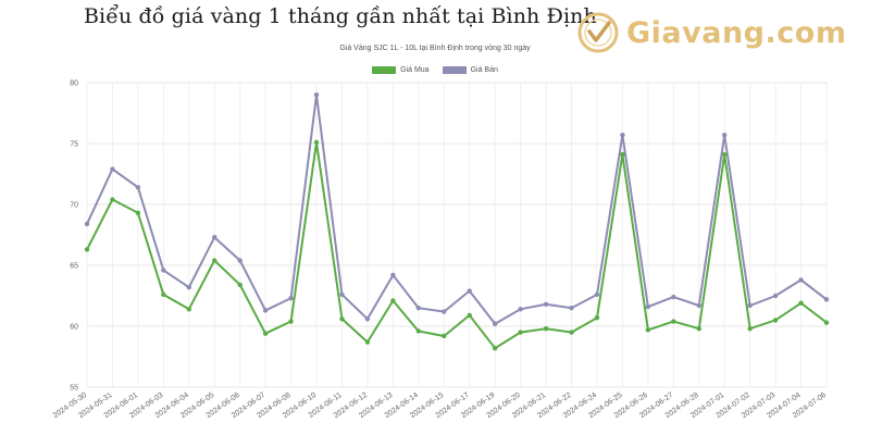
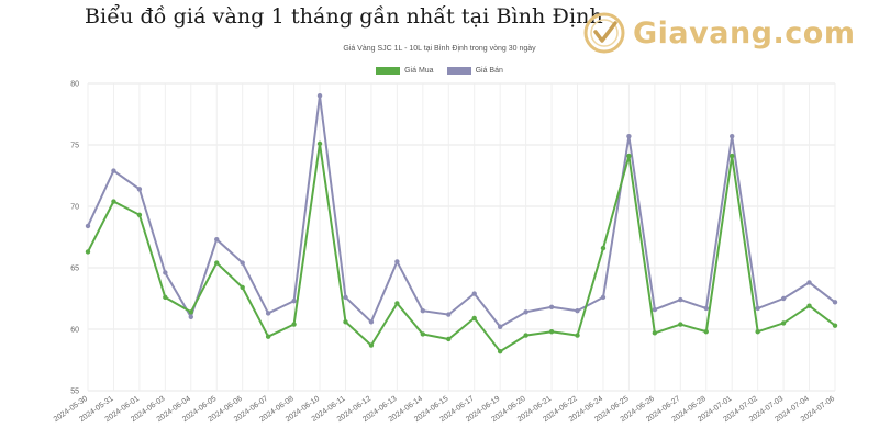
Giá Bán/2024-06-04: 63.2 -> 61.0
Giá Bán/2024-06-13: 64.2 -> 65.5
Giá Mua/2024-06-24: 60.7 -> 66.6
